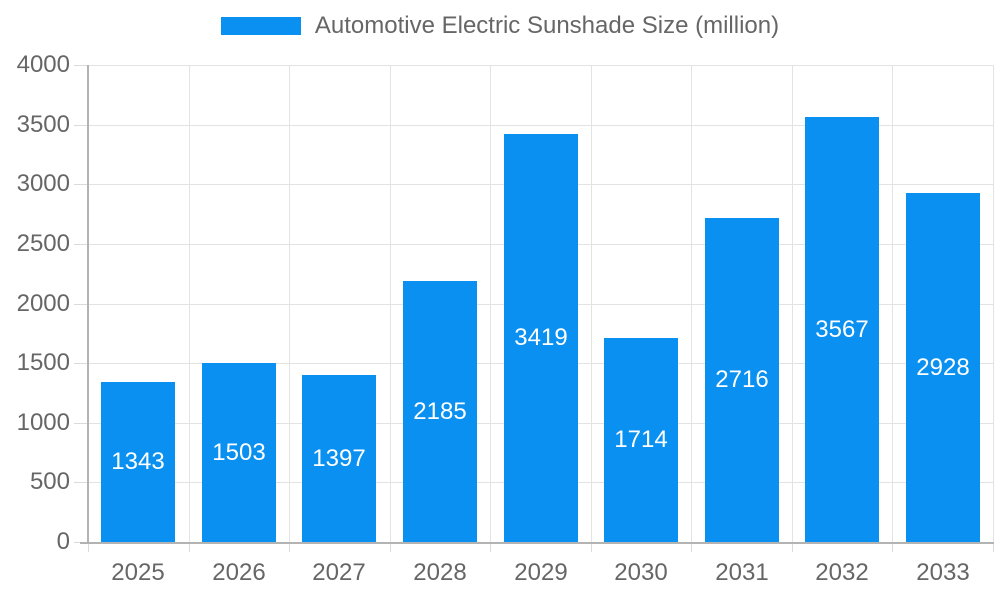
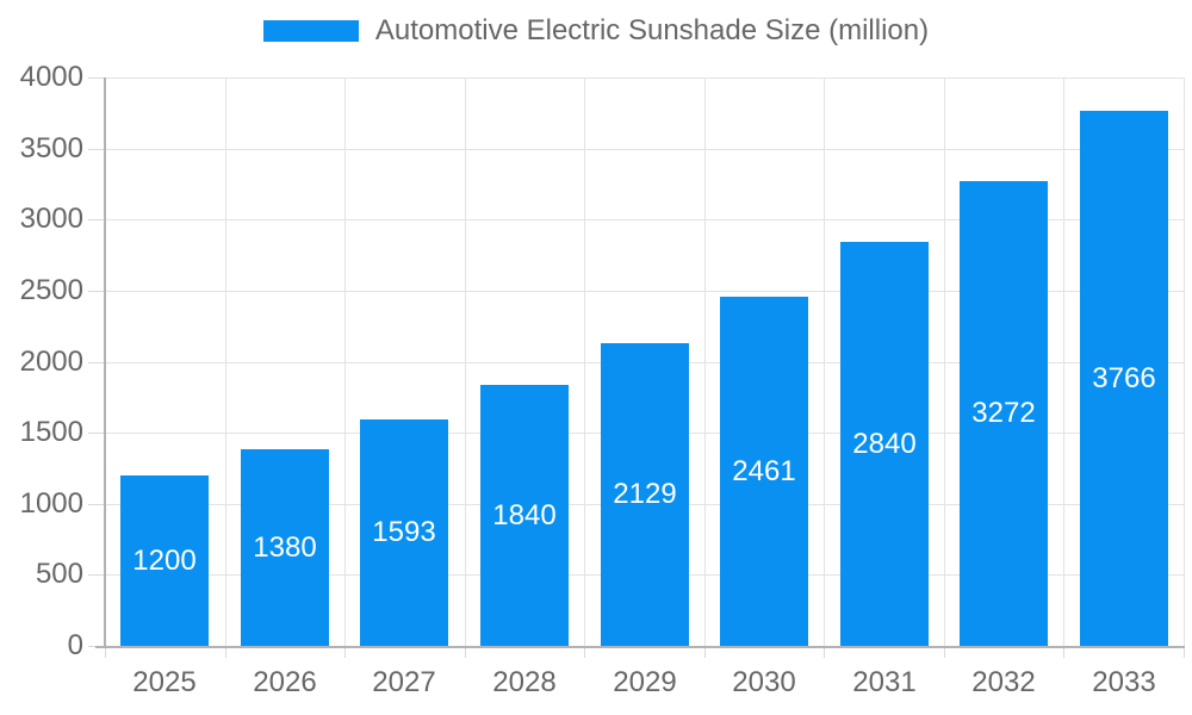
2025: 1343 -> 1200
2026: 1503 -> 1380
2027: 1397 -> 1593
2028: 2185 -> 1840
2029: 3419 -> 2129
2030: 1714 -> 2461
2031: 2716 -> 2840
2032: 3567 -> 3272
2033: 2928 -> 3766
